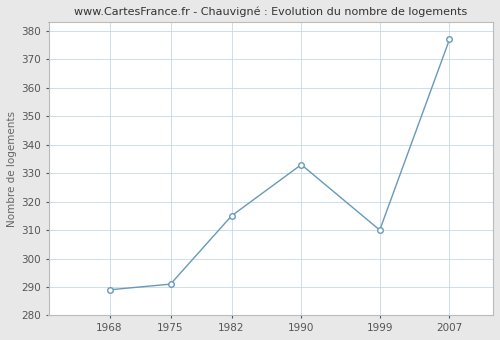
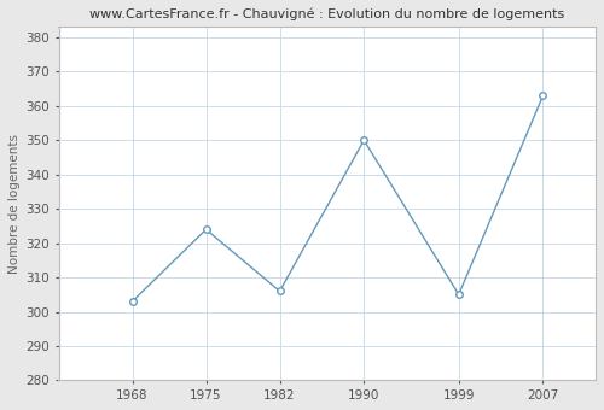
1968: 289 -> 303
1975: 291 -> 324
1982: 315 -> 306
1990: 333 -> 350
1999: 310 -> 305
2007: 377 -> 363
